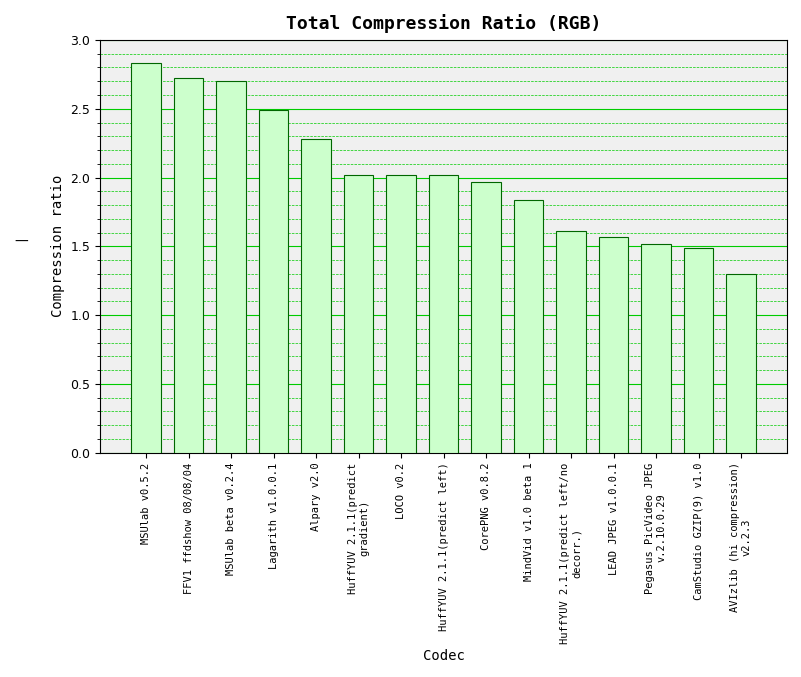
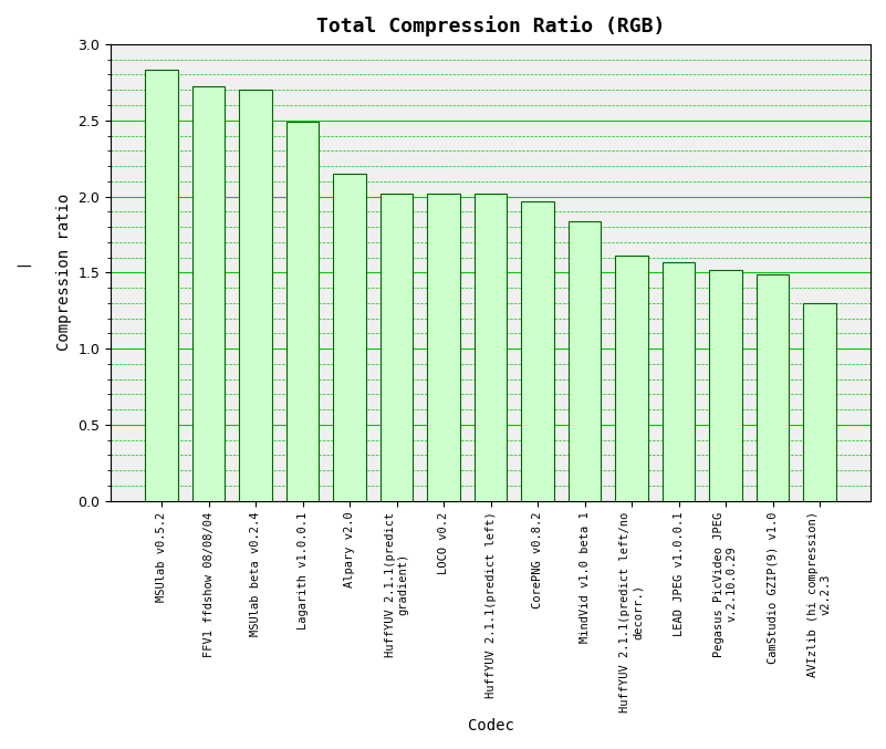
Alpary v2.0: 2.28 -> 2.15
